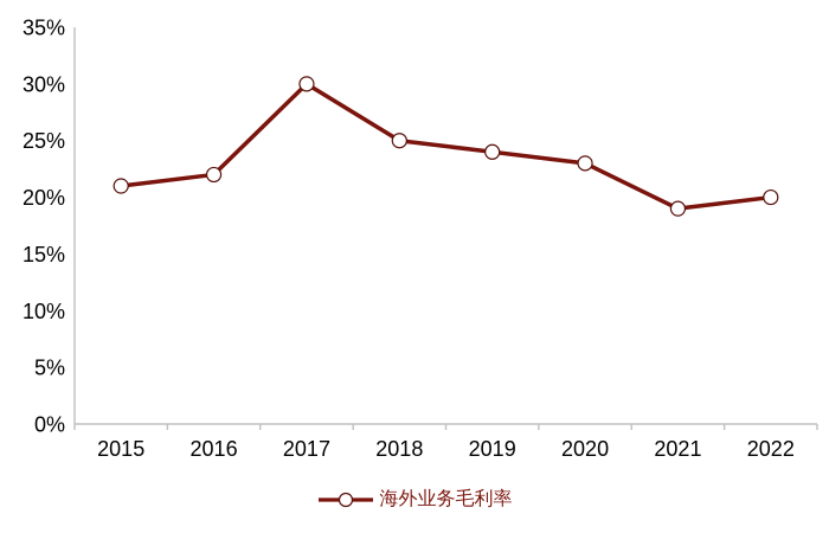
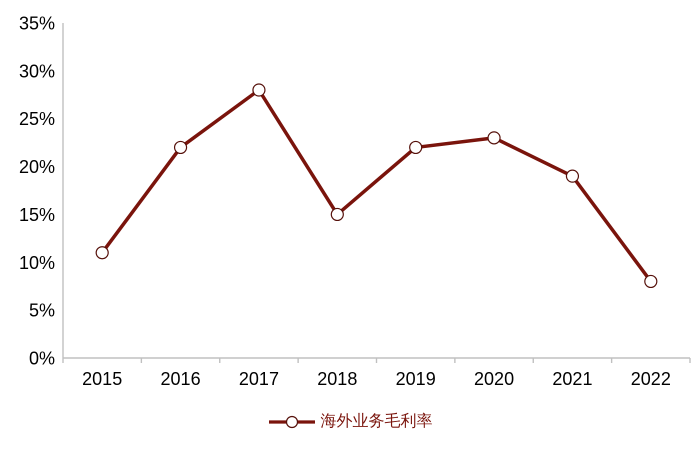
2015: 21% -> 11%
2017: 30% -> 28%
2018: 25% -> 15%
2019: 24% -> 22%
2022: 20% -> 8%
